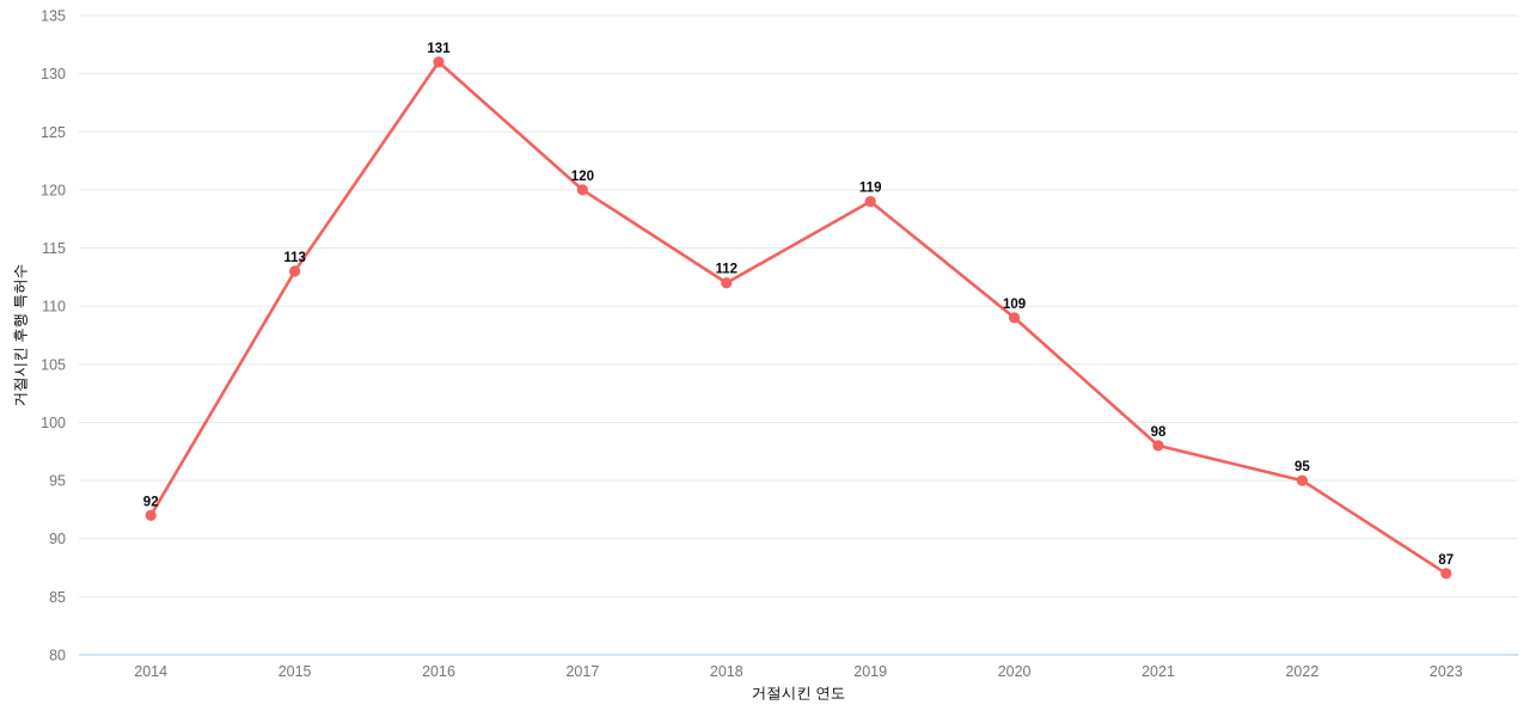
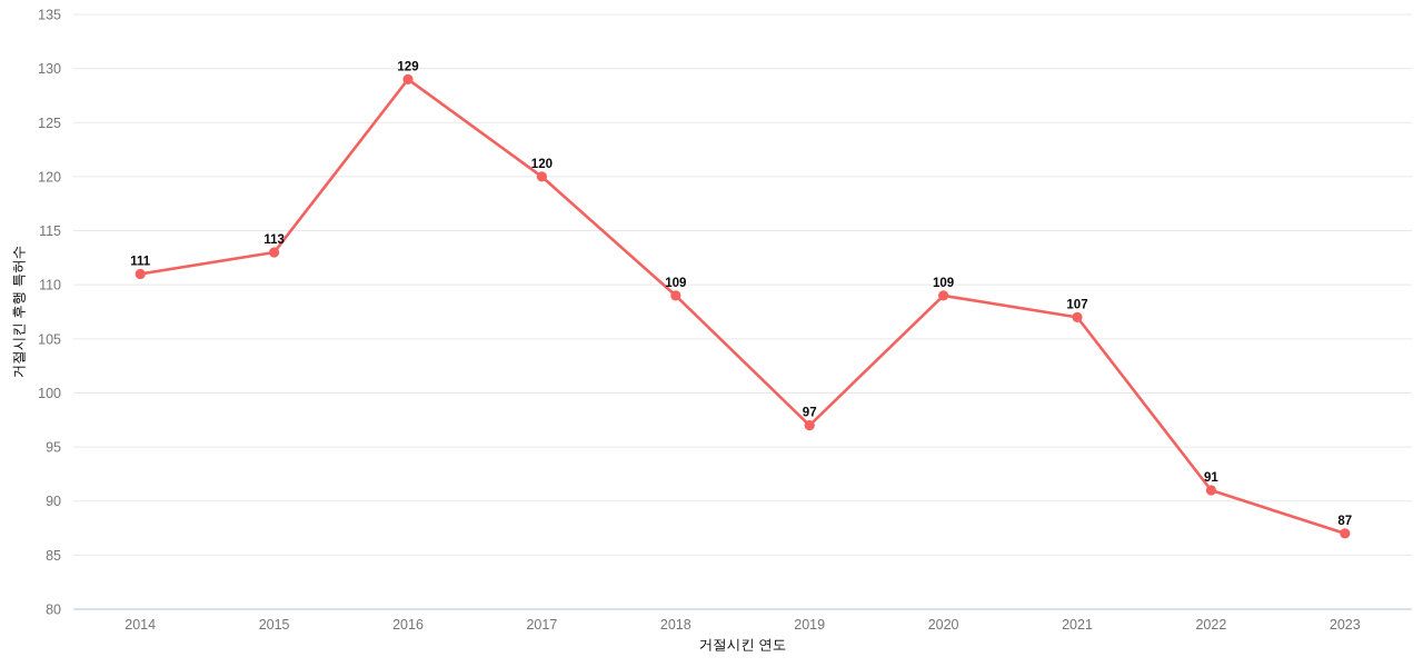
2014: 92 -> 111
2016: 131 -> 129
2018: 112 -> 109
2019: 119 -> 97
2021: 98 -> 107
2022: 95 -> 91
